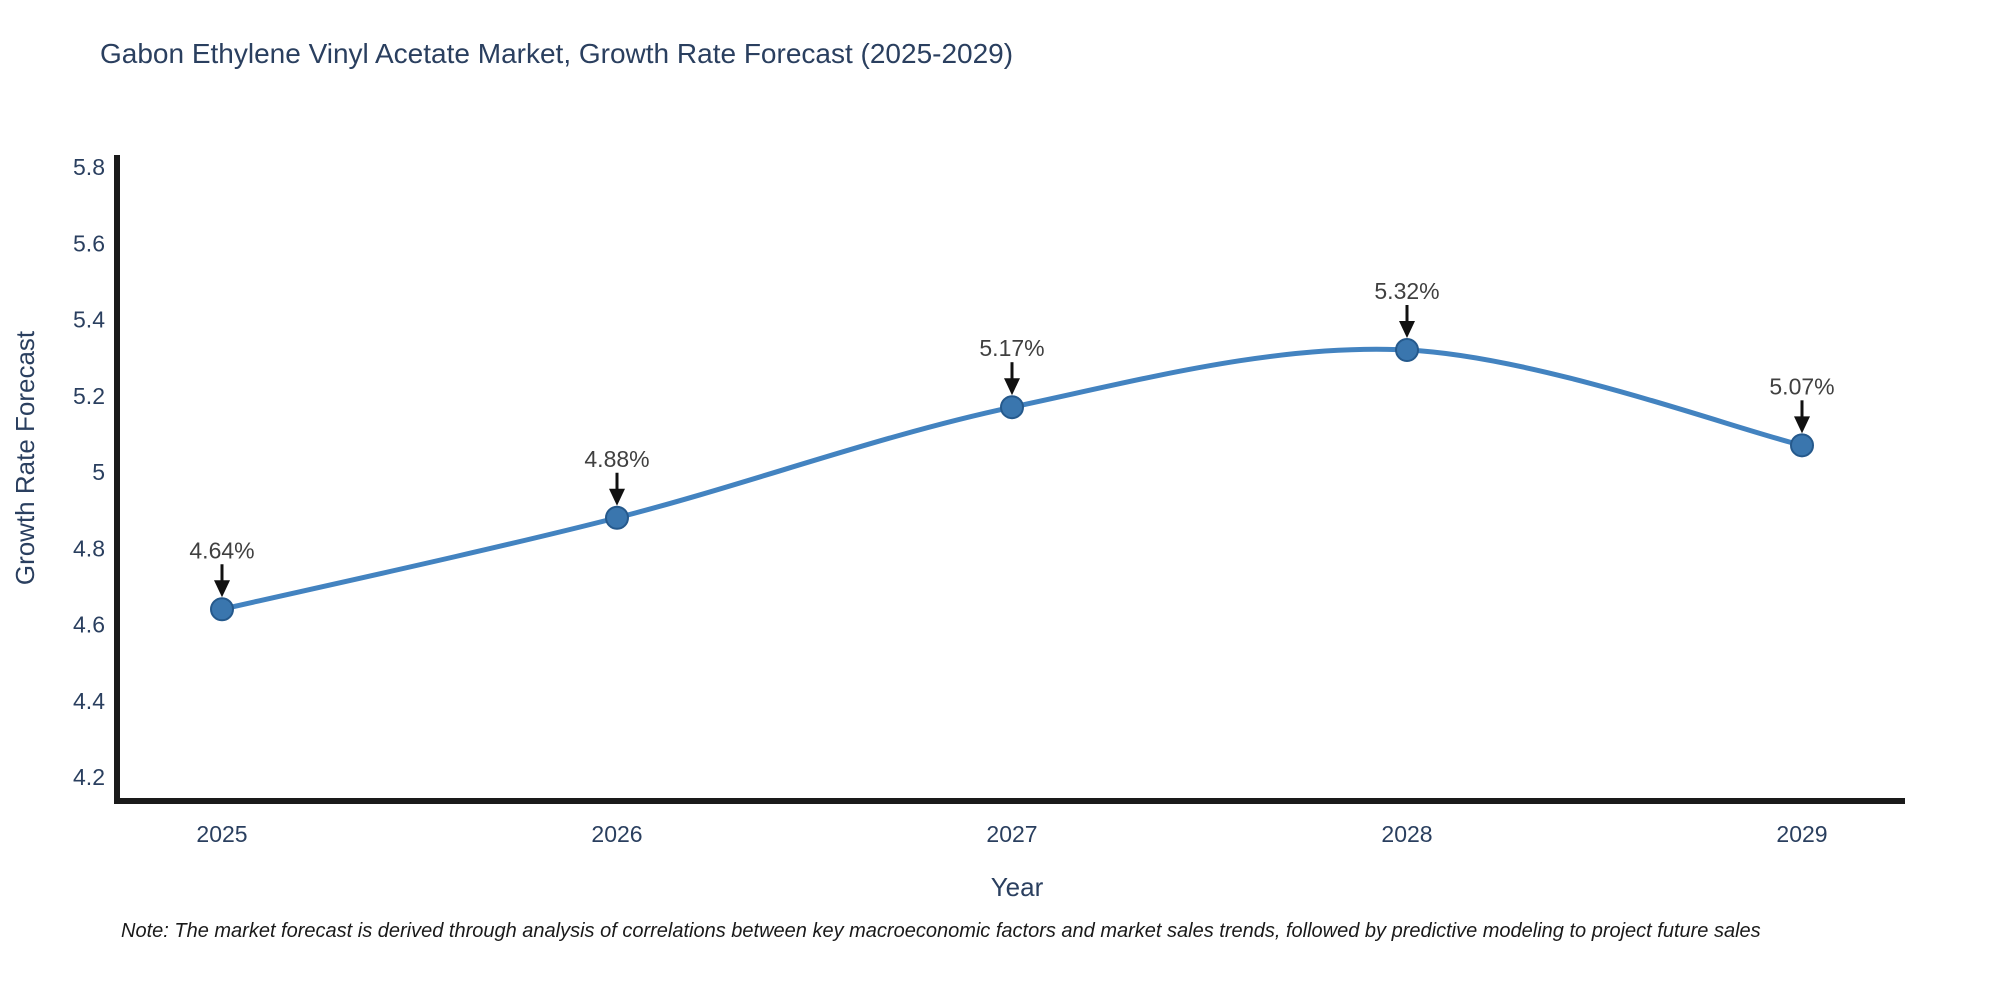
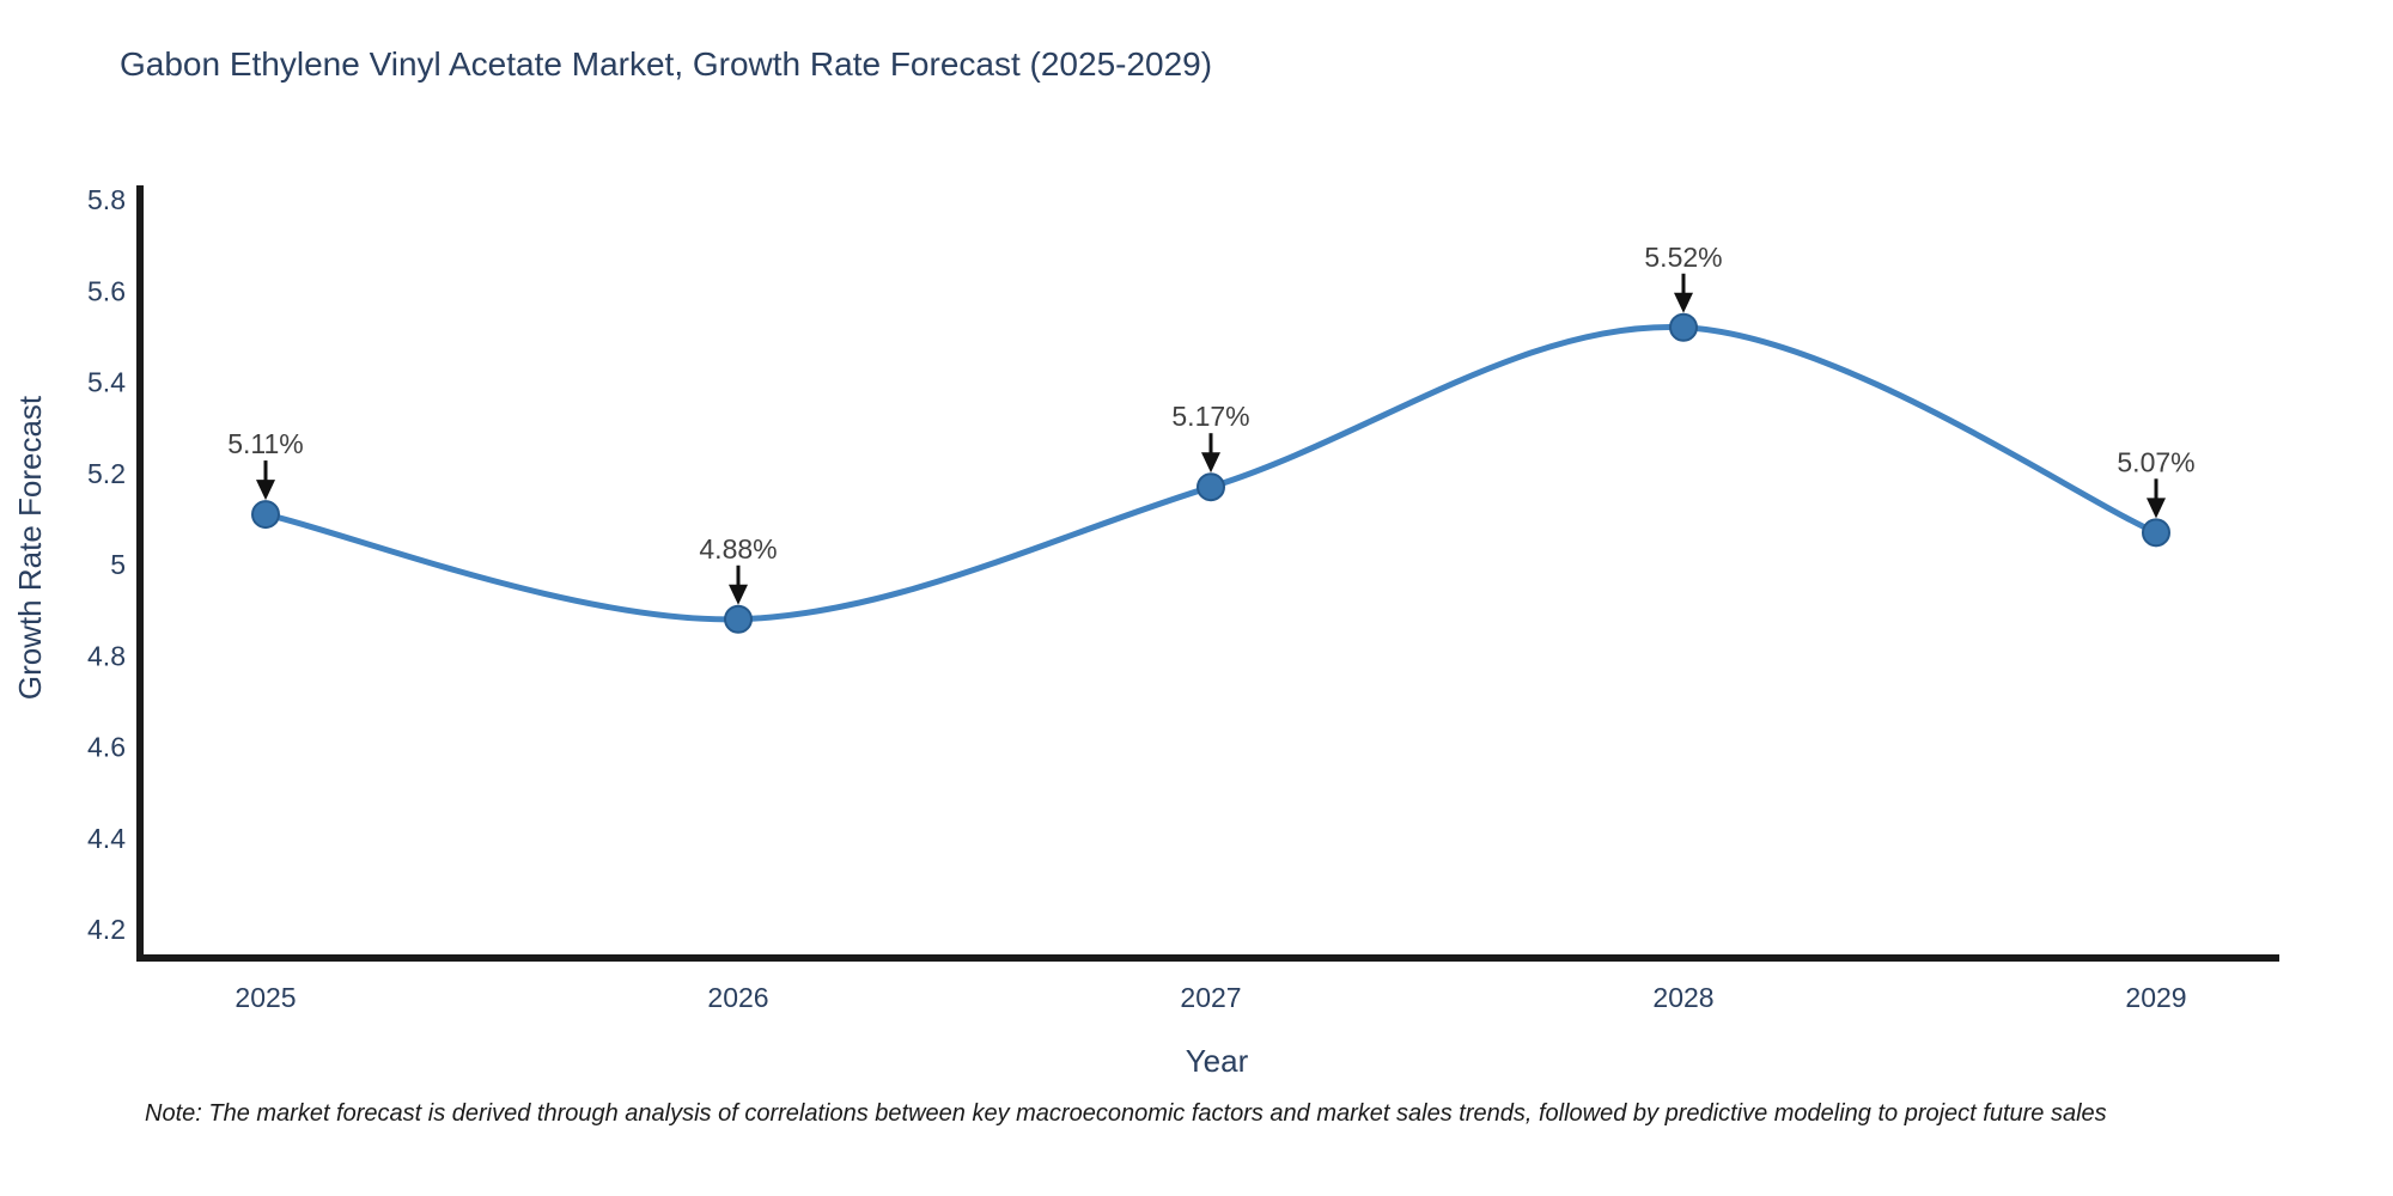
2025: 4.64% -> 5.11%
2028: 5.32% -> 5.52%
